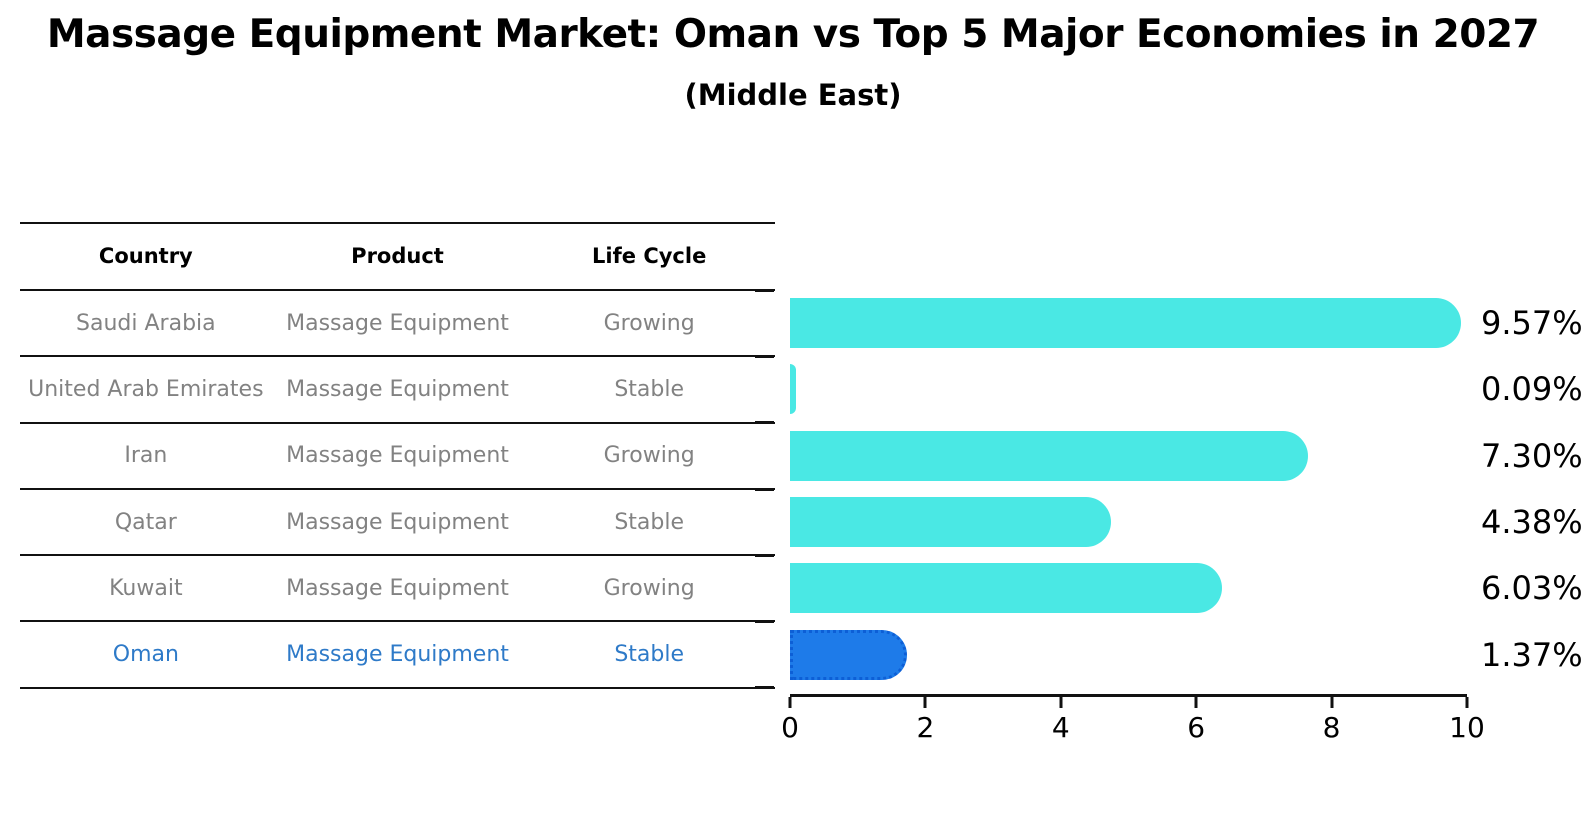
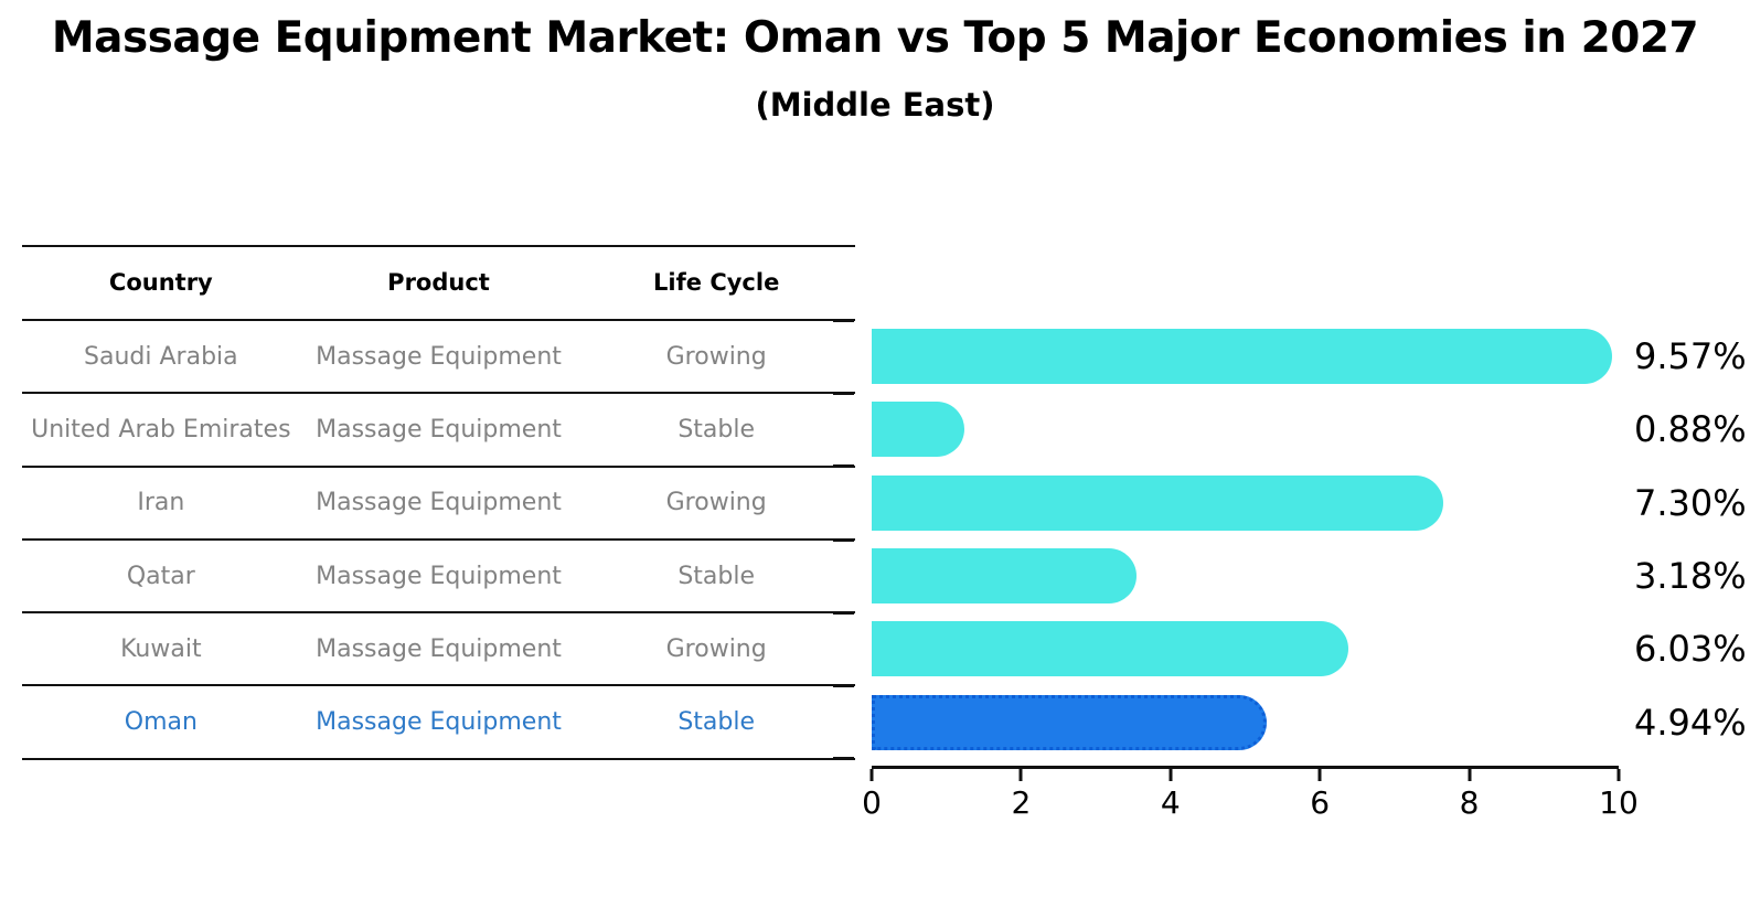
United Arab Emirates: 0.09% -> 0.88%
Qatar: 4.38% -> 3.18%
Oman: 1.37% -> 4.94%
